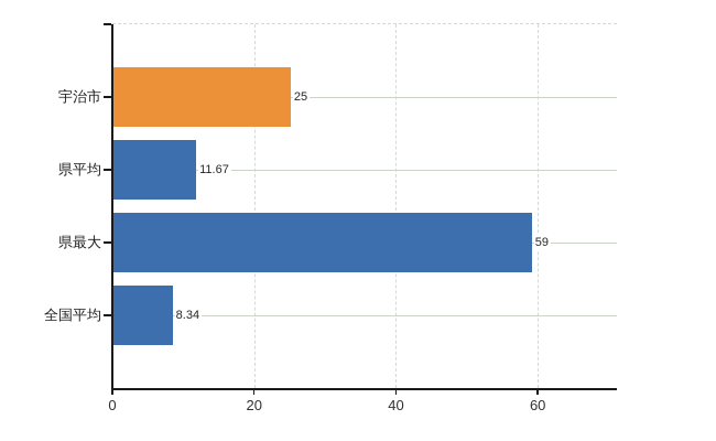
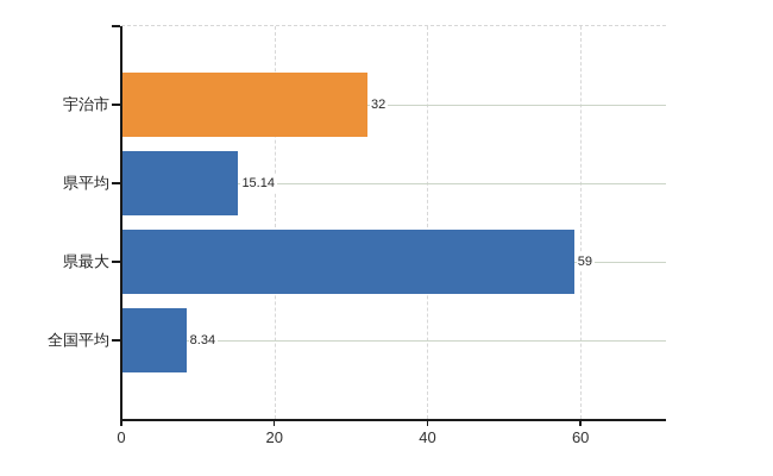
宇治市: 25 -> 32
県平均: 11.67 -> 15.14
